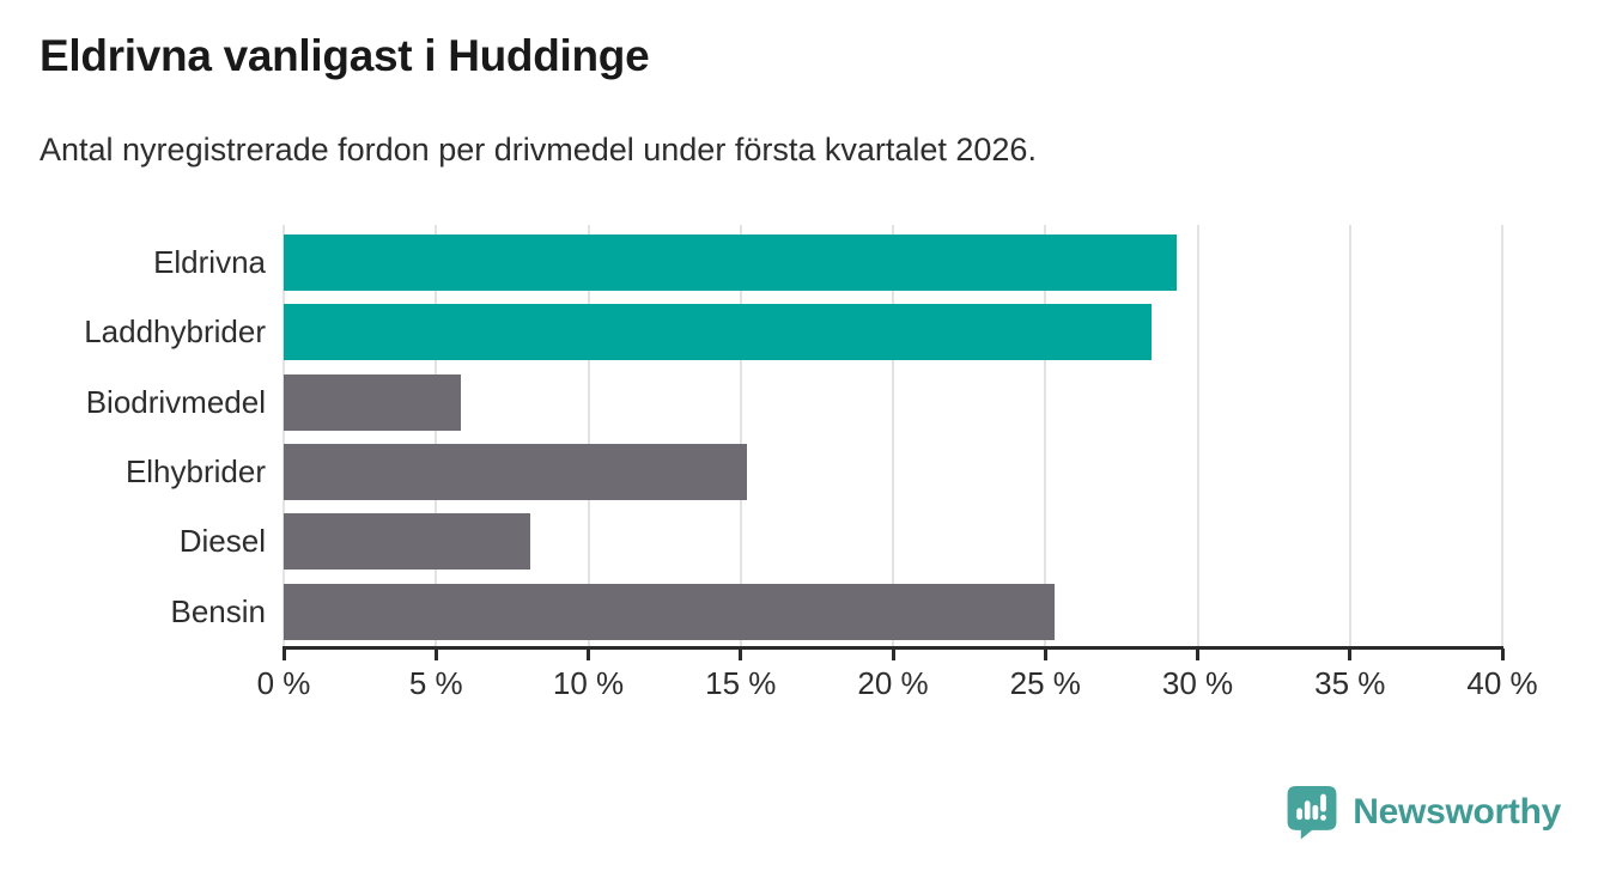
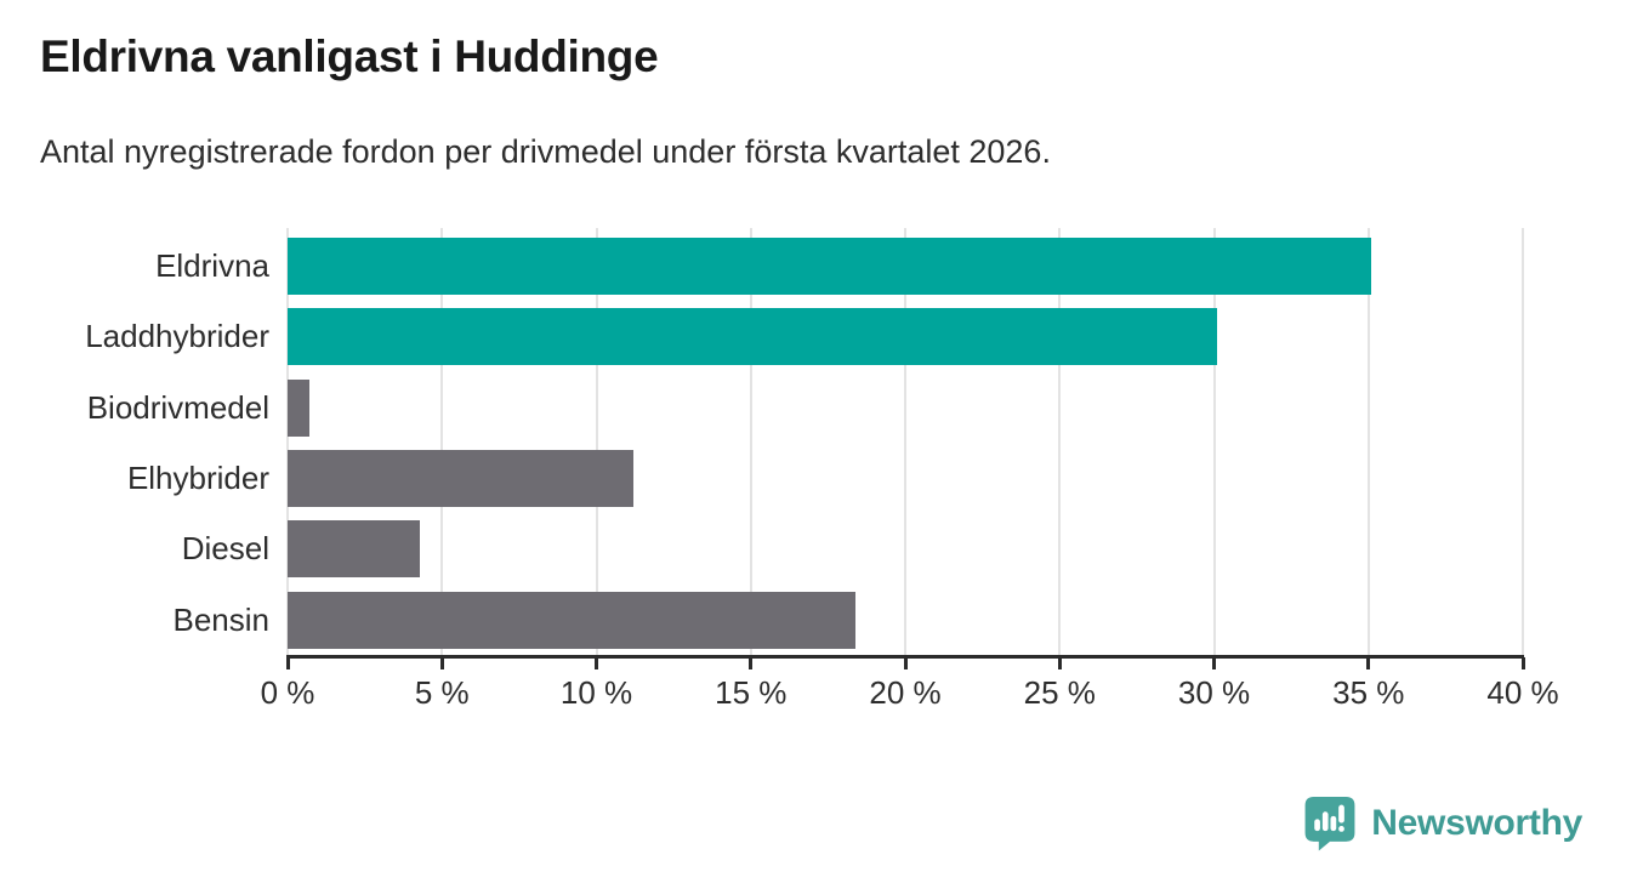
Eldrivna: 29.3% -> 35.1%
Laddhybrider: 28.5% -> 30.1%
Biodrivmedel: 5.8% -> 0.7%
Elhybrider: 15.2% -> 11.2%
Diesel: 8.1% -> 4.3%
Bensin: 25.3% -> 18.4%
